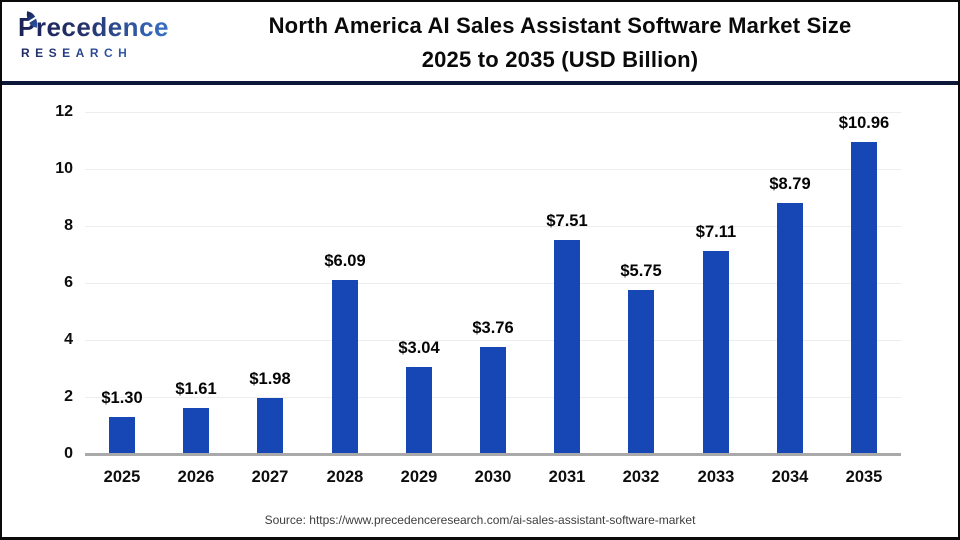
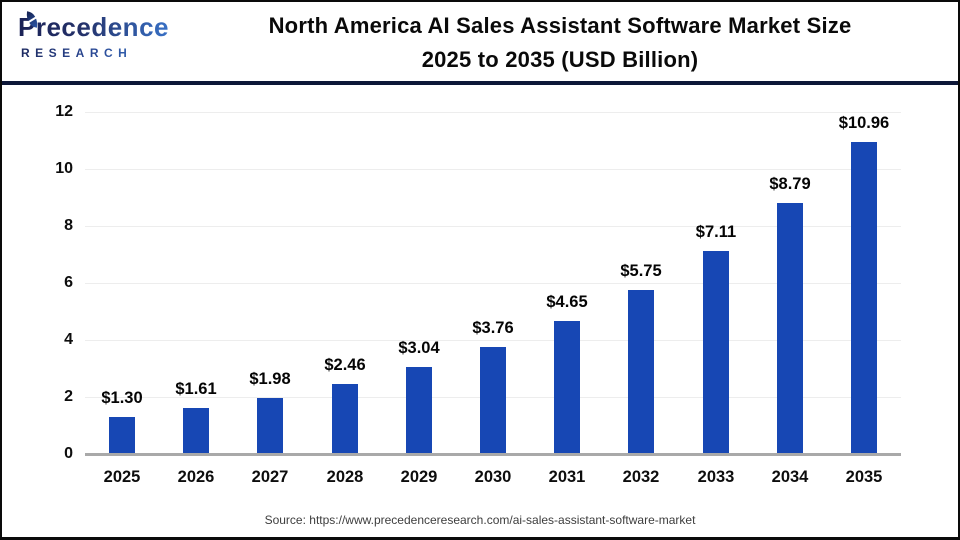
2028: $6.09 -> $2.46
2031: $7.51 -> $4.65
